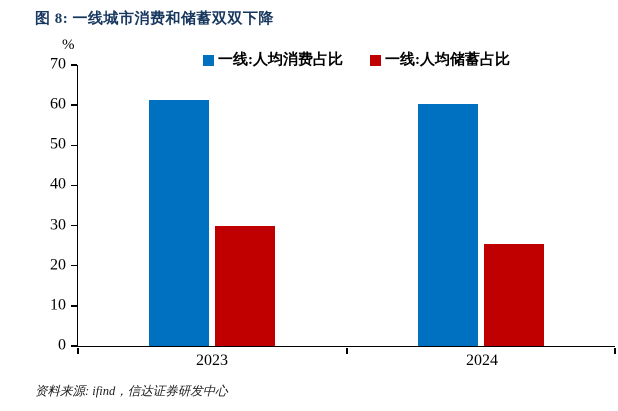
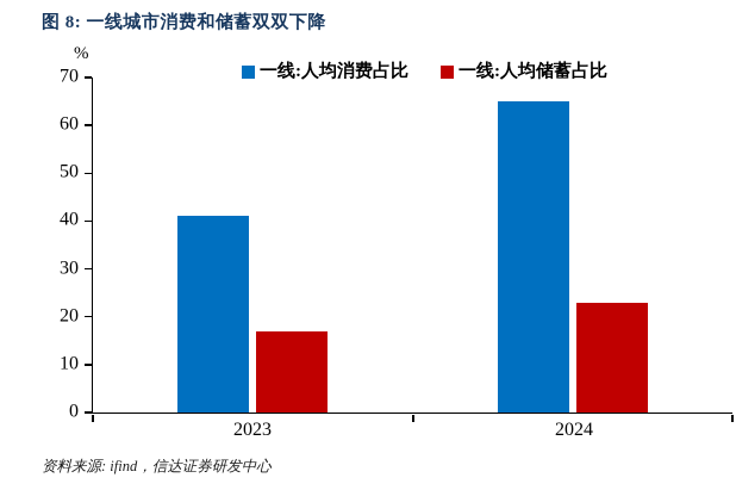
一线:人均消费占比/2023: 61 -> 41
一线:人均储蓄占比/2023: 30 -> 17
一线:人均消费占比/2024: 60 -> 65
一线:人均储蓄占比/2024: 25 -> 23
